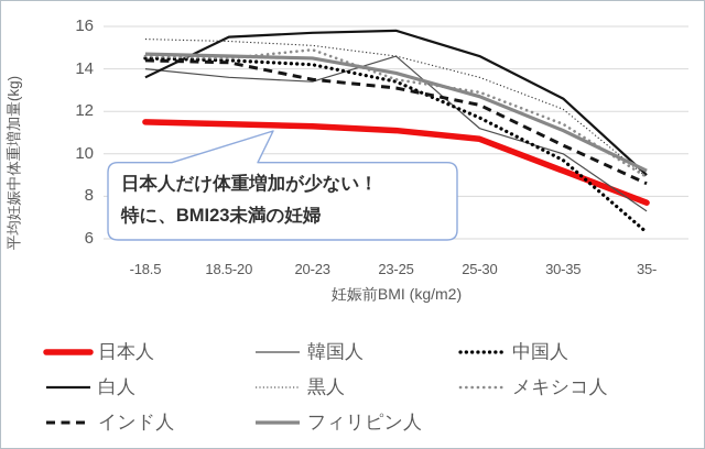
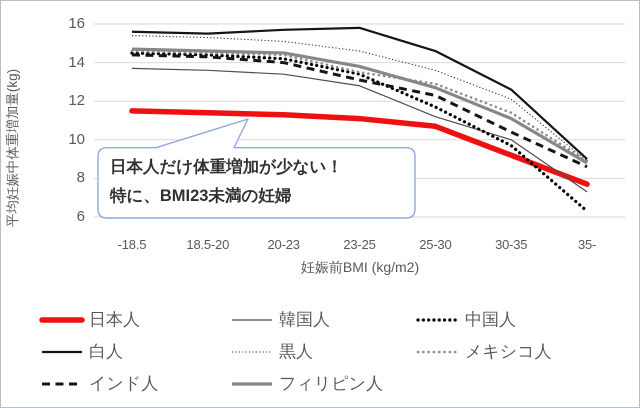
韓国人/-18.5: 14.0 -> 13.7
白人/-18.5: 13.6 -> 15.6
メキシコ人/20-23: 14.9 -> 14.4
インド人/20-23: 13.5 -> 14.0
韓国人/23-25: 14.6 -> 12.8
フィリピン人/35-: 9.2 -> 8.8
